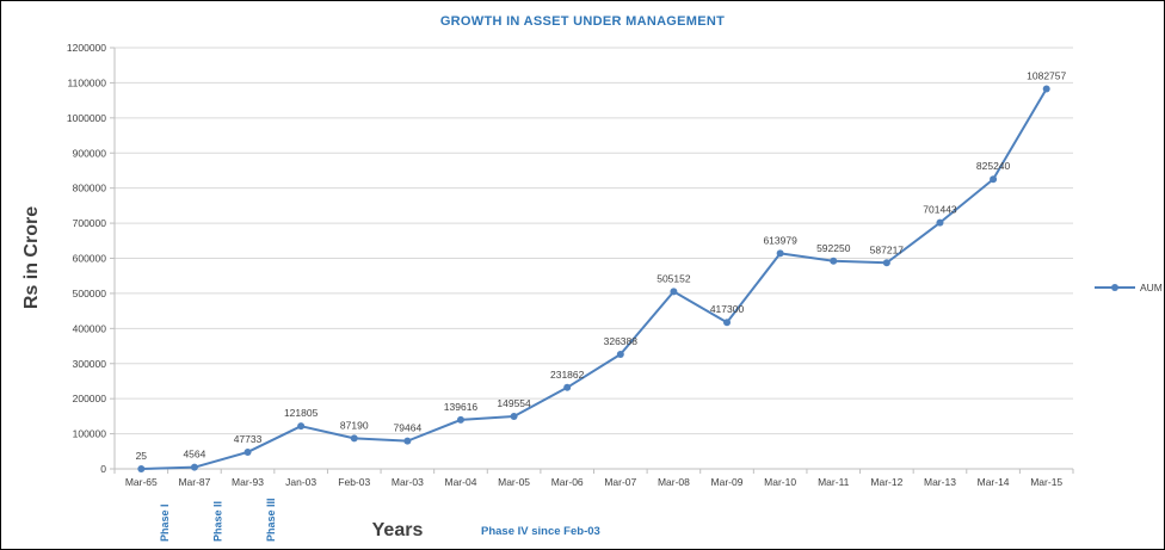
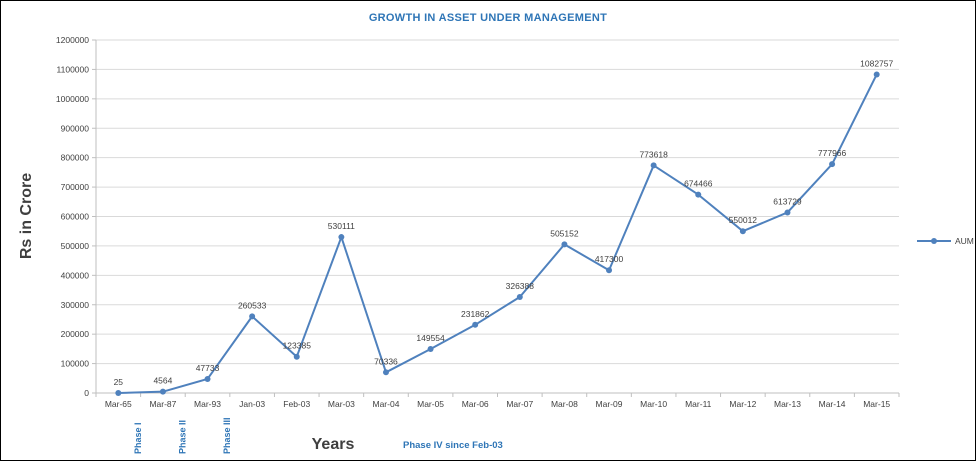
Jan-03: 121805 -> 260533
Feb-03: 87190 -> 123385
Mar-03: 79464 -> 530111
Mar-04: 139616 -> 70336
Mar-10: 613979 -> 773618
Mar-11: 592250 -> 674466
Mar-12: 587217 -> 550012
Mar-13: 701443 -> 613729
Mar-14: 825240 -> 777966
